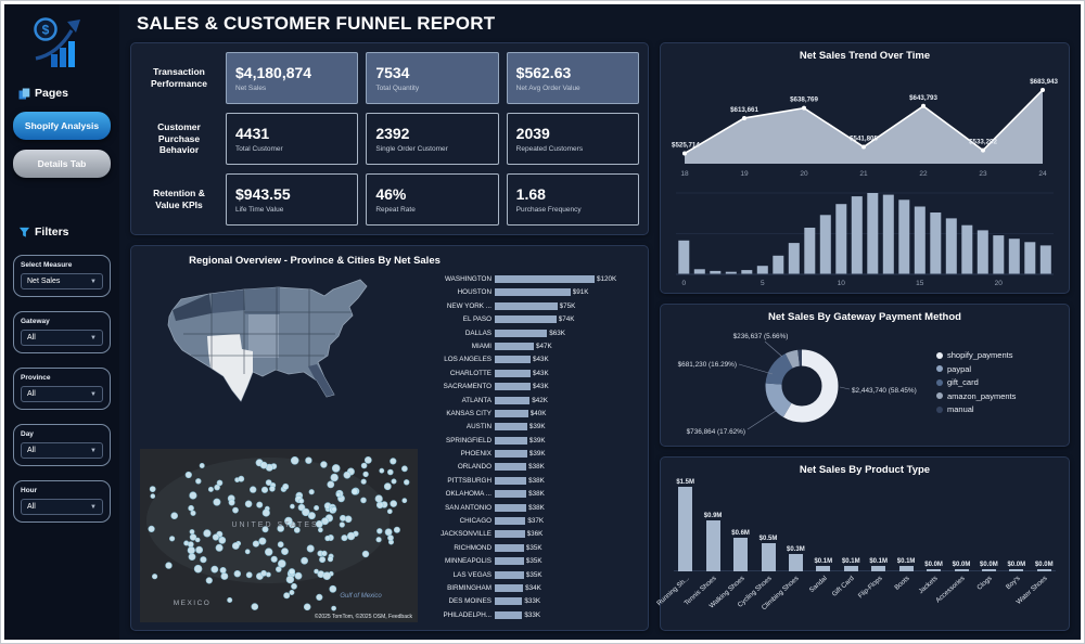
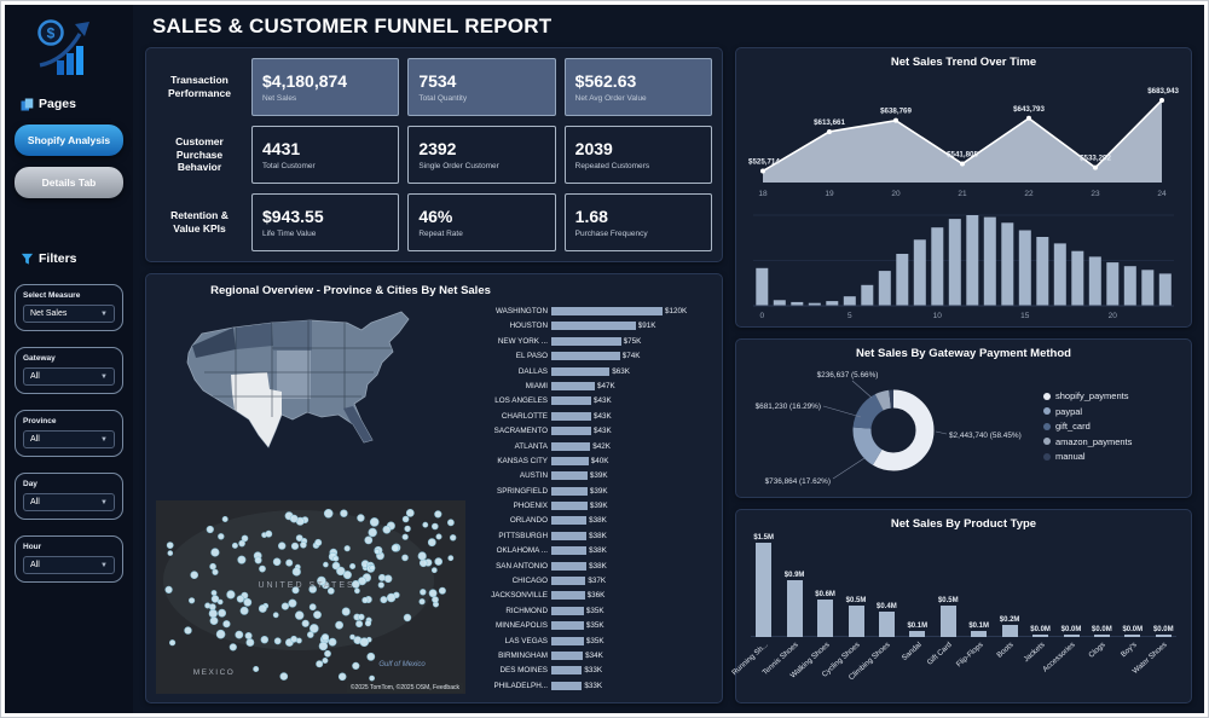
Net Sales By Product Type/Climbing Shoes: $0.3M -> $0.4M
Net Sales By Product Type/Gift Card: $0.1M -> $0.5M
Net Sales By Product Type/Boots: $0.1M -> $0.2M
